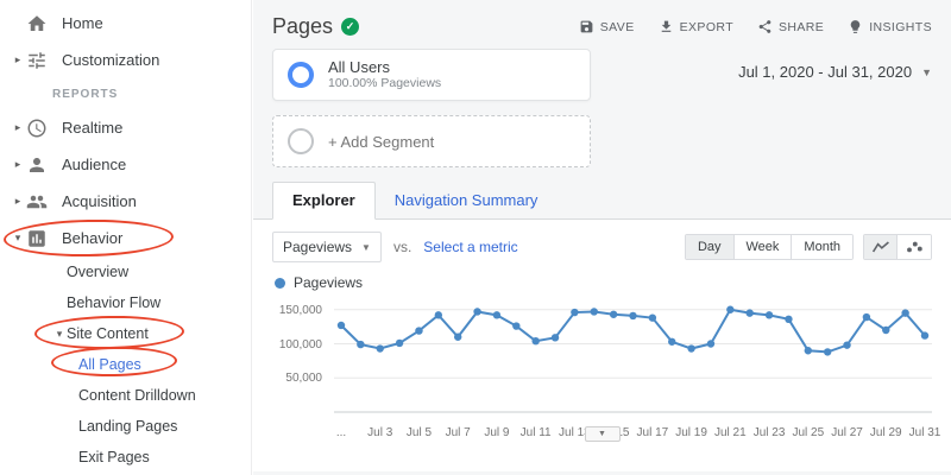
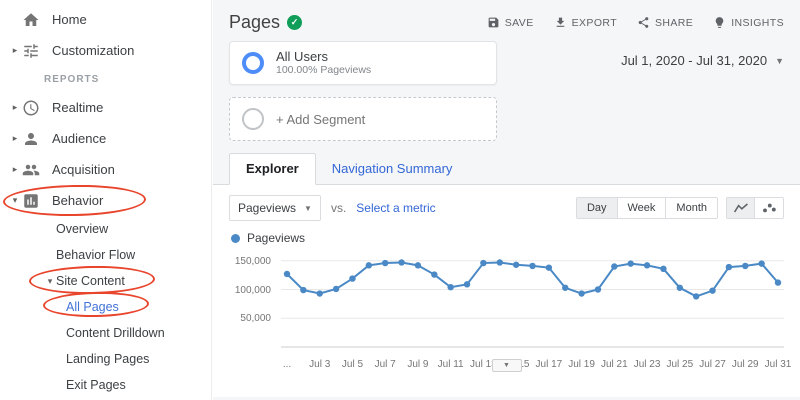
Jul 7: 110000 -> 150000
Jul 21: 150000 -> 140000
Jul 25: 90000 -> 100000
Jul 29: 120000 -> 140000
